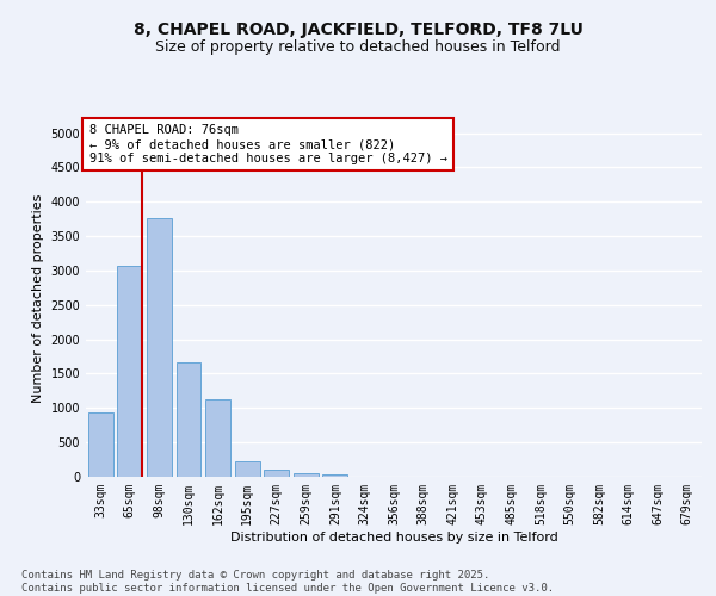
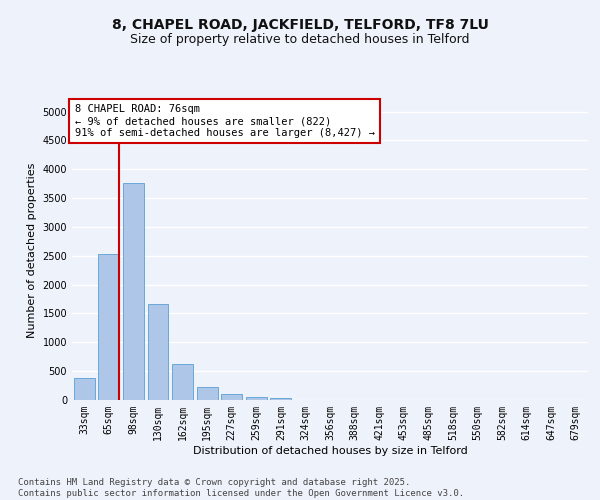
33sqm: 940 -> 380
65sqm: 3060 -> 2530
162sqm: 1120 -> 620
